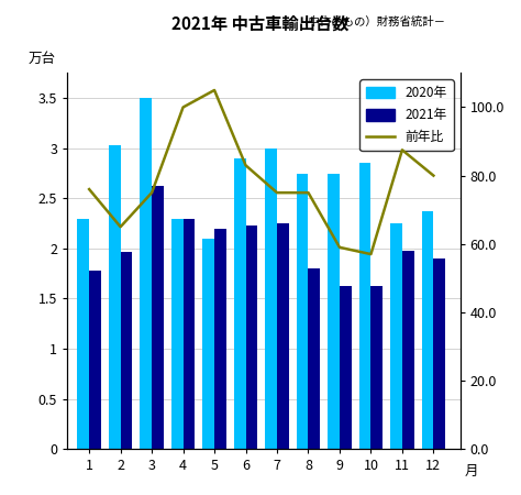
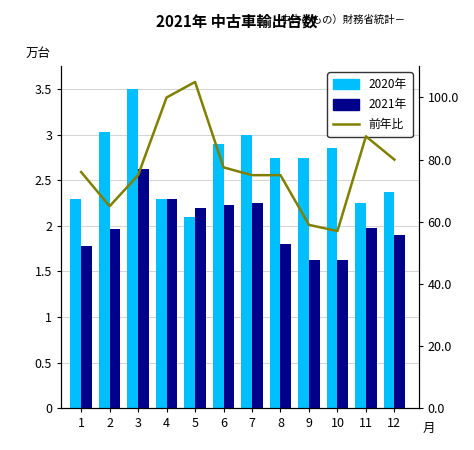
前年比/6: 83.0 -> 77.5
